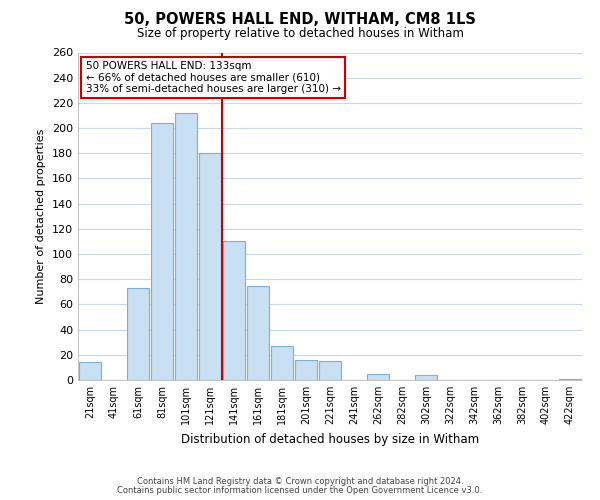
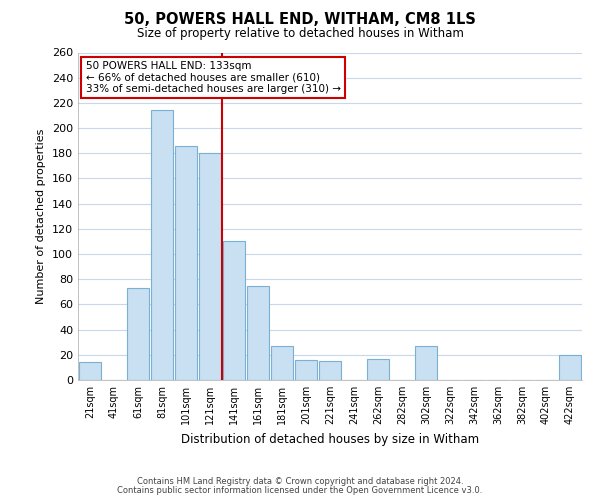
81sqm: 204 -> 214
101sqm: 212 -> 186
262sqm: 5 -> 17
302sqm: 4 -> 27
422sqm: 1 -> 20
